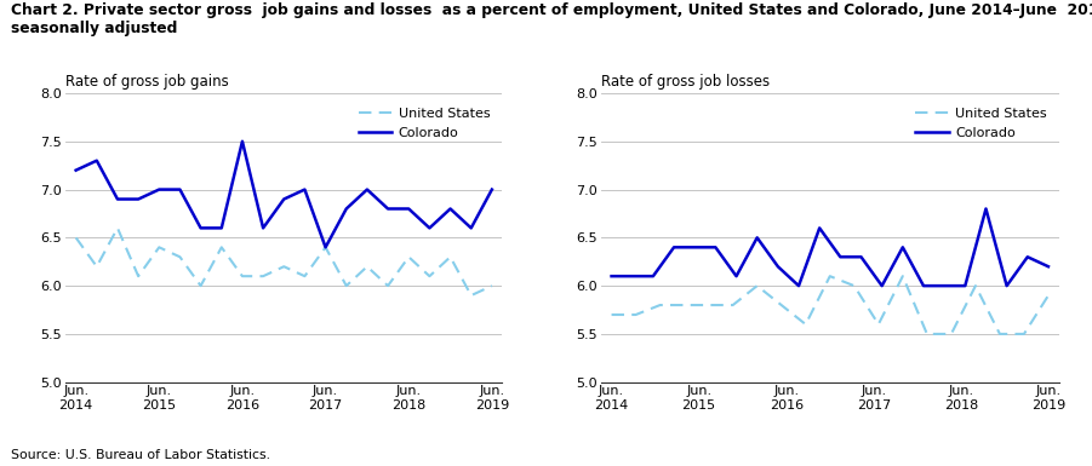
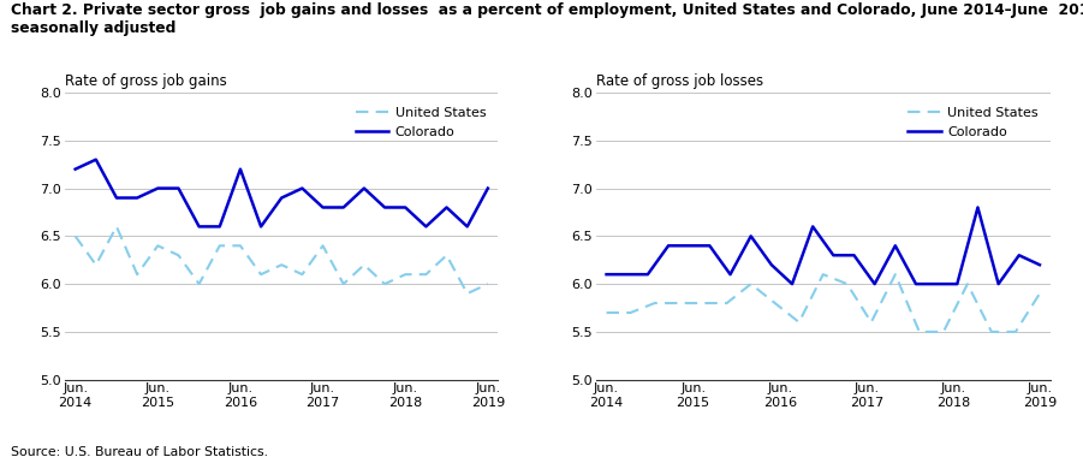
Rate of gross job gains/Colorado/Jun. 2016: 7.5 -> 7.2
Rate of gross job gains/United States/Jun. 2016: 6.1 -> 6.4
Rate of gross job gains/Colorado/Jun. 2017: 6.4 -> 6.8
Rate of gross job gains/United States/Jun. 2018: 6.3 -> 6.1
